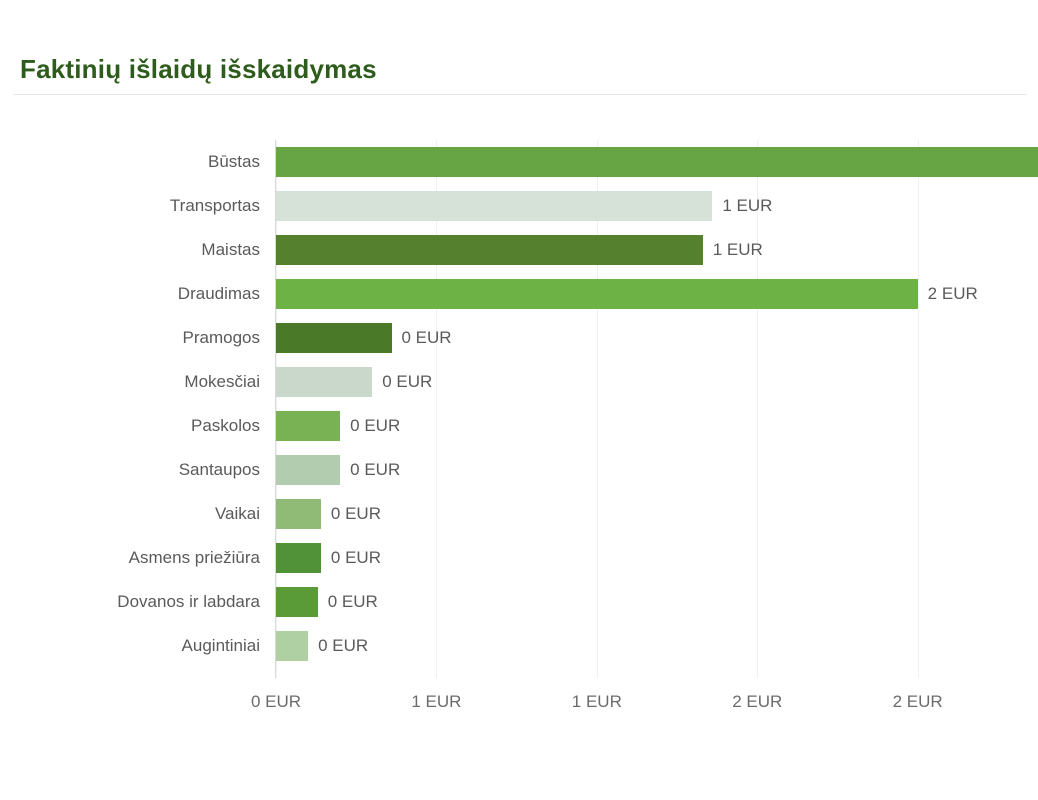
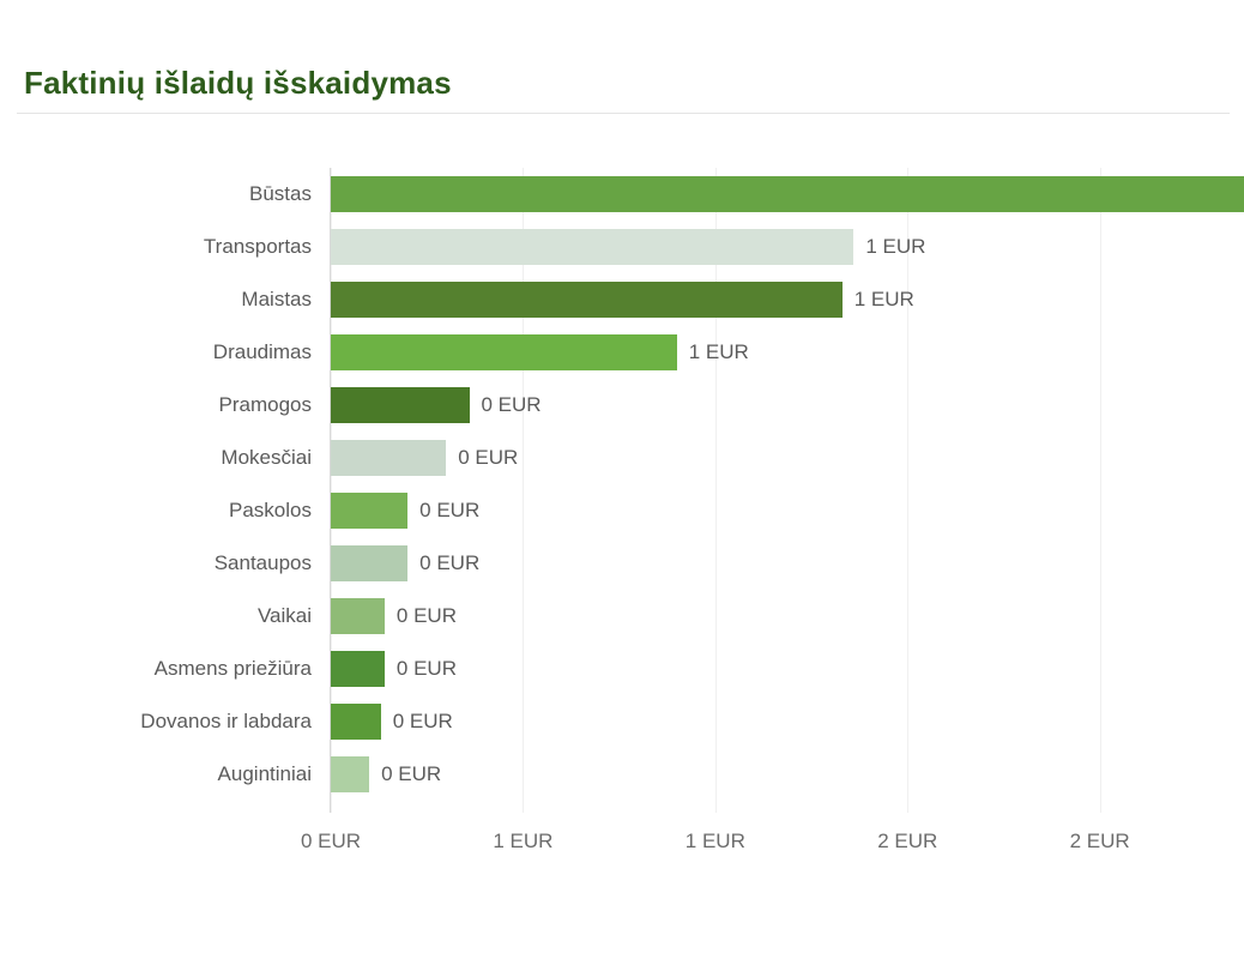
Draudimas: 2 -> 1
